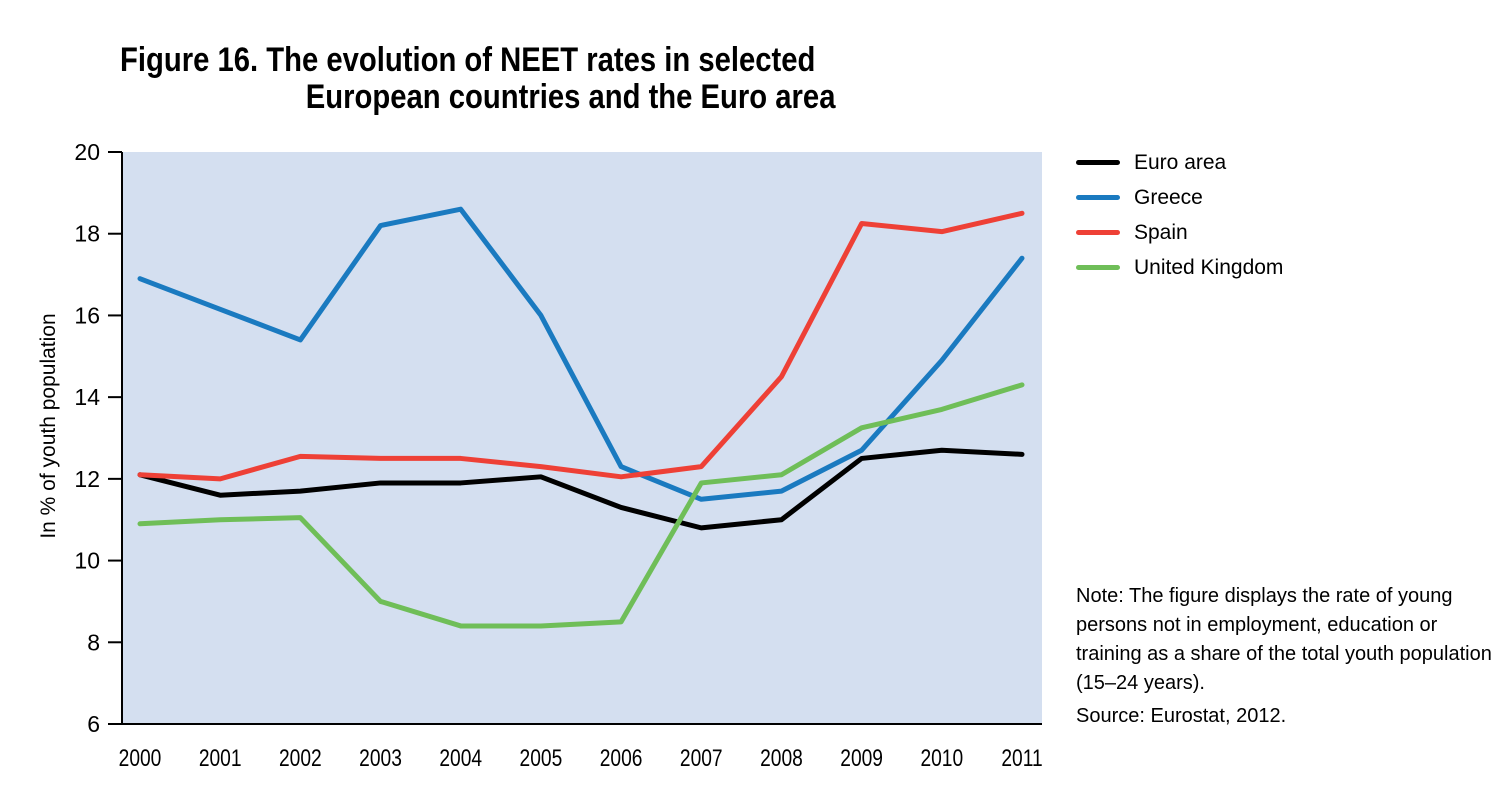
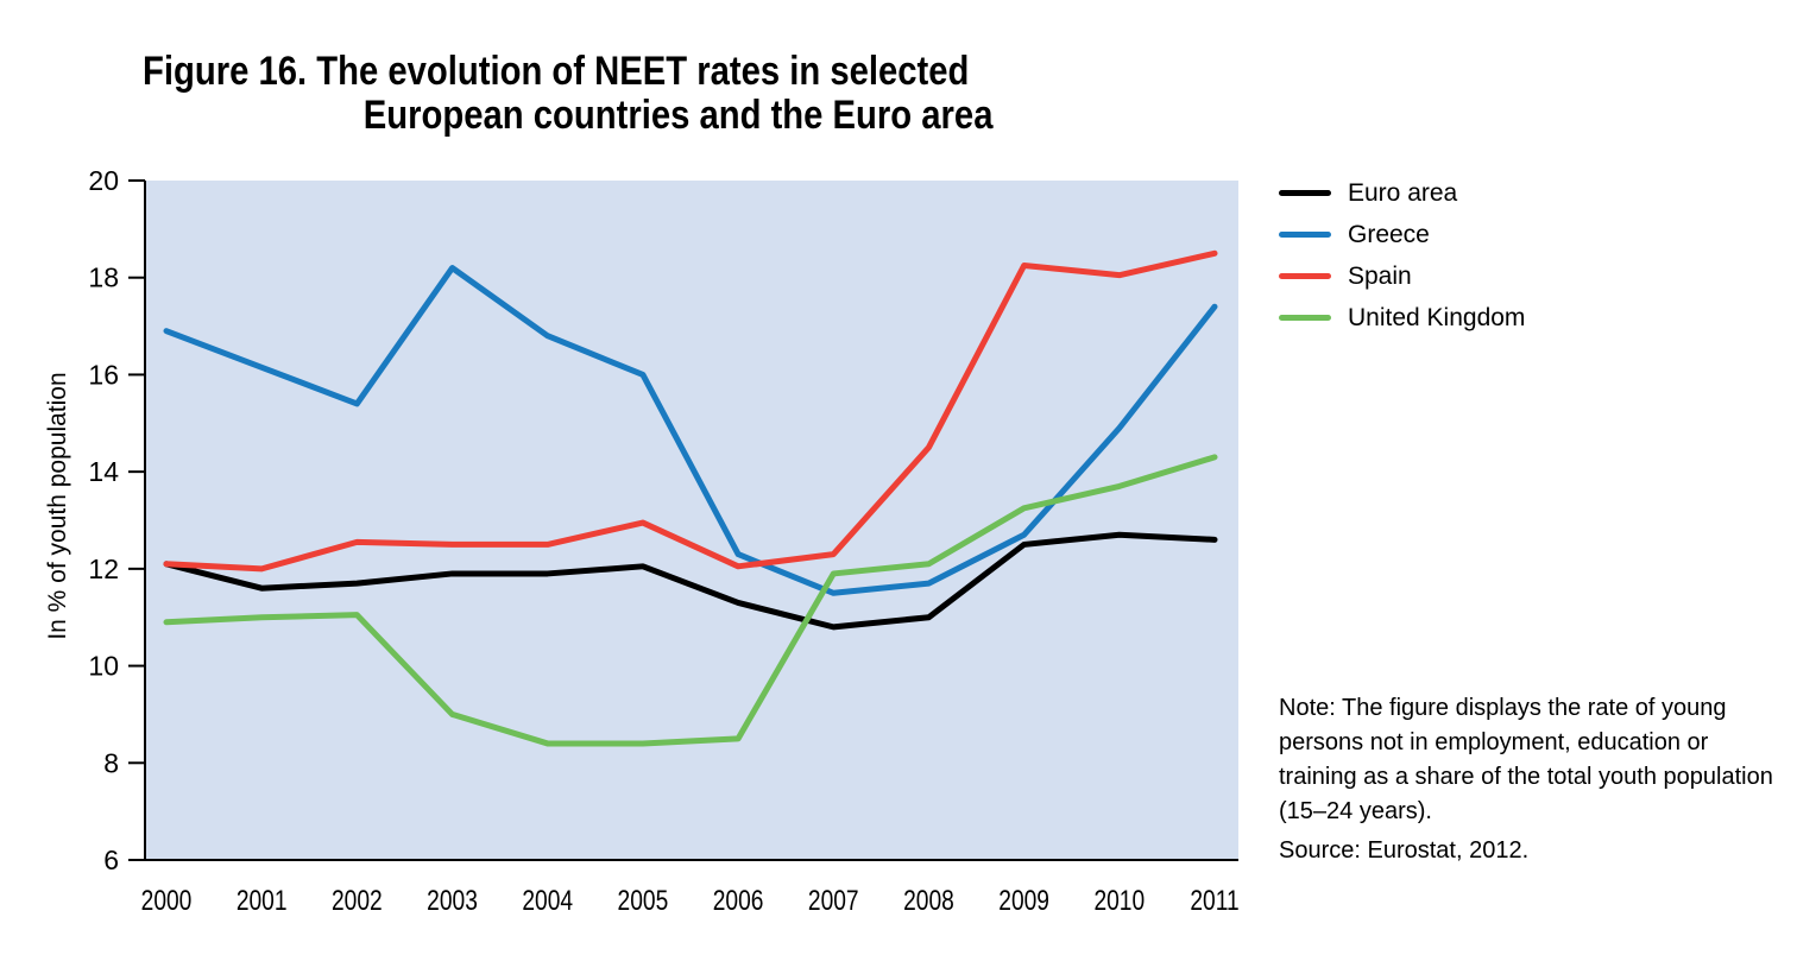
Greece/2004: 18.6 -> 16.8
Spain/2005: 12.3 -> 12.9
